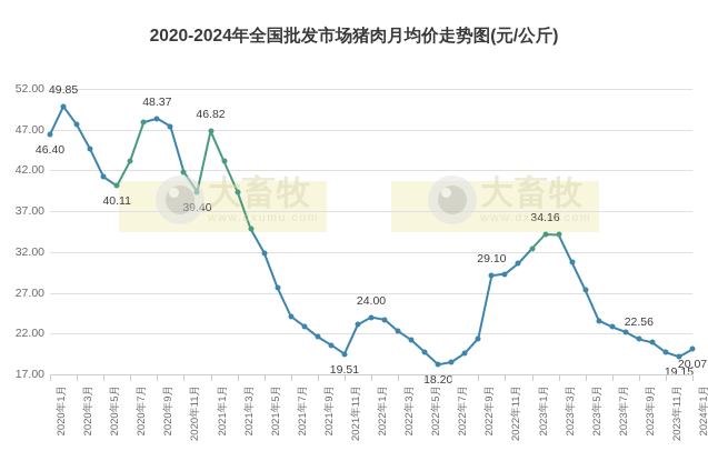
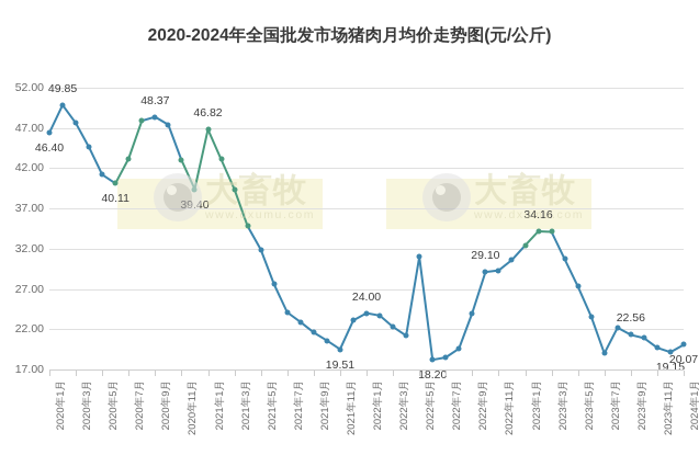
2020年11月: 42 -> 43
2022年5月: 20 -> 31
2022年9月: 21 -> 24
2023年7月: 23 -> 19
